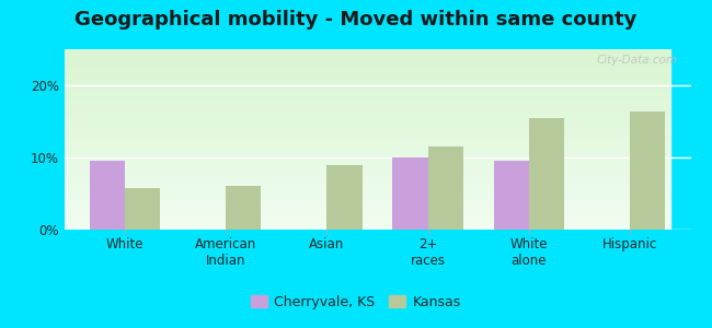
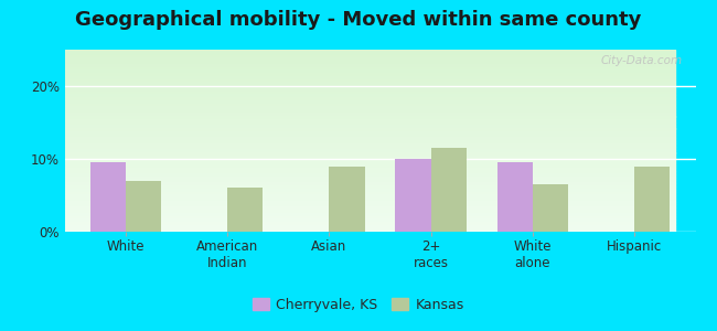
Kansas/White: 5.8% -> 7.0%
Kansas/White alone: 15.4% -> 6.5%
Kansas/Hispanic: 16.4% -> 9.0%
